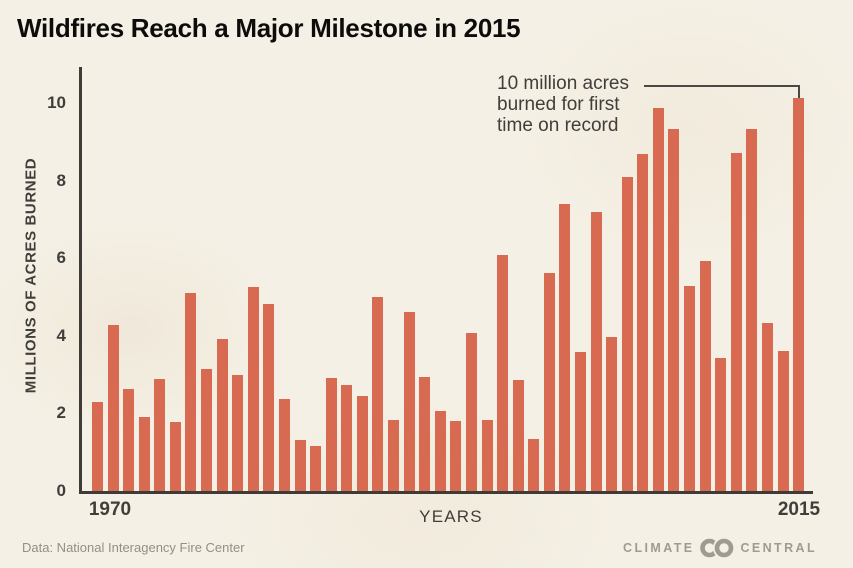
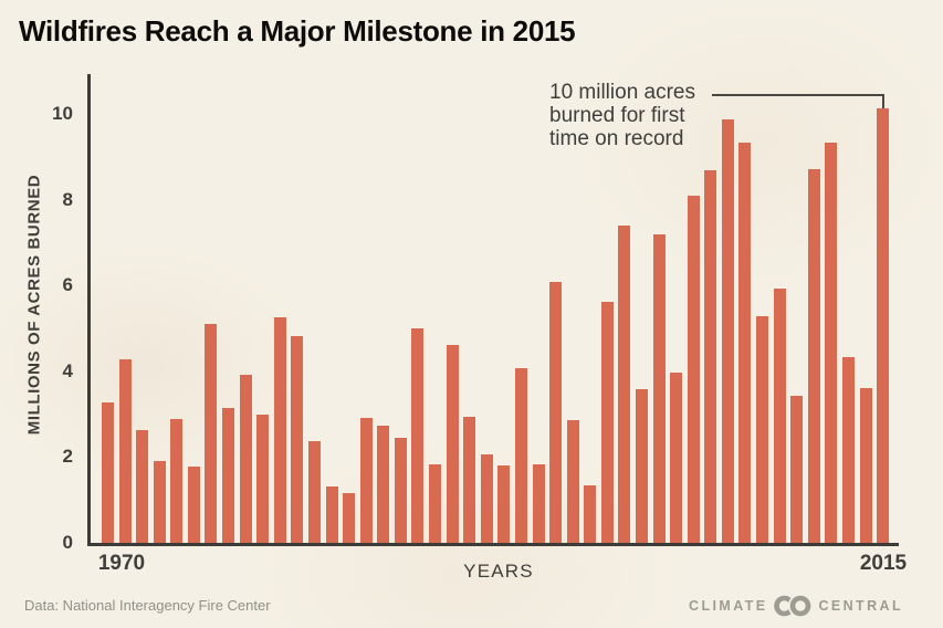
1970: 2.3 -> 3.3
